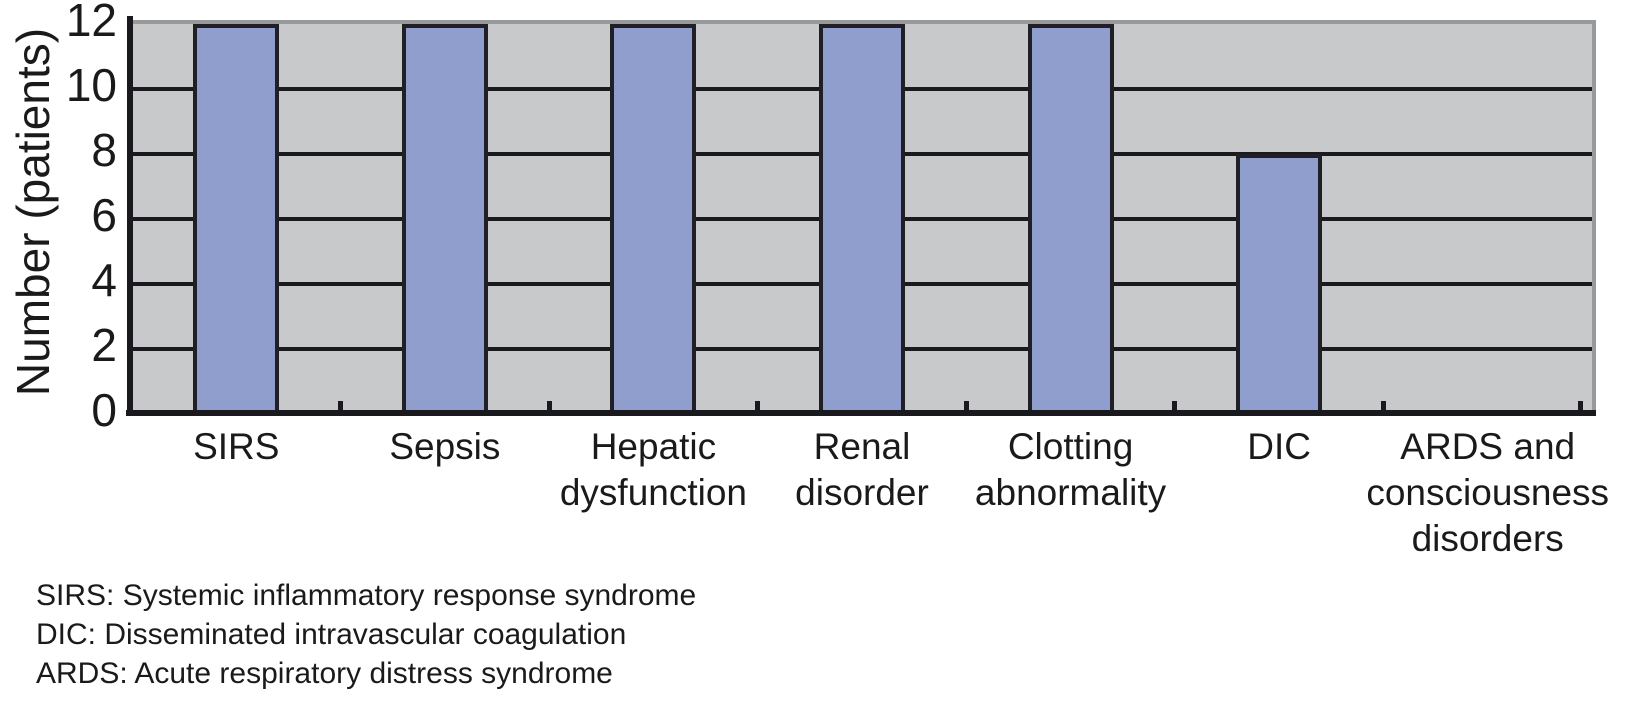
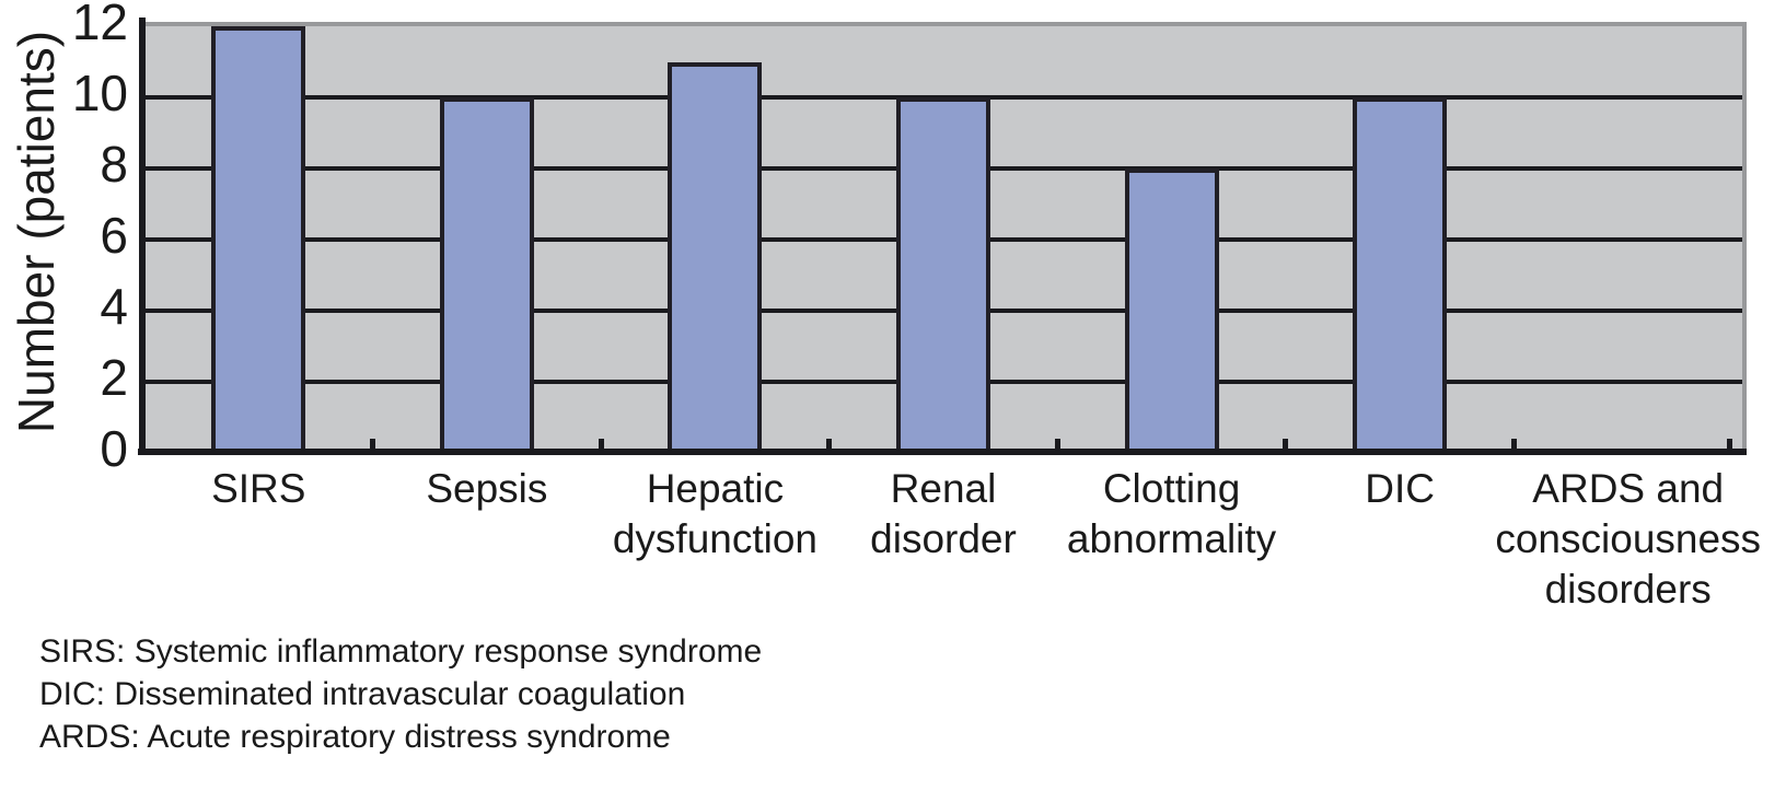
Sepsis: 12 -> 10
Hepatic dysfunction: 12 -> 11
Renal disorder: 12 -> 10
Clotting abnormality: 12 -> 8
DIC: 8 -> 10
